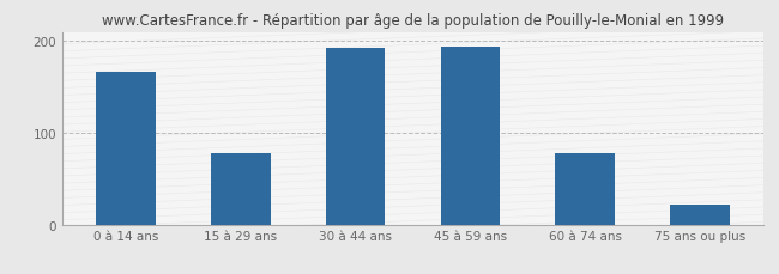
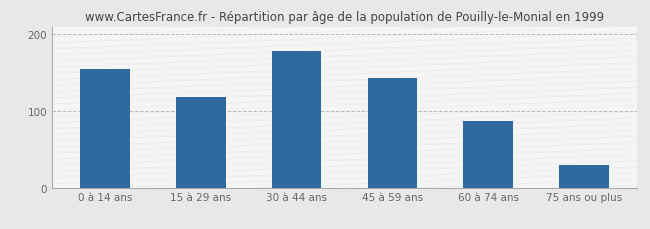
0 à 14 ans: 166 -> 155
15 à 29 ans: 78 -> 118
30 à 44 ans: 192 -> 178
45 à 59 ans: 194 -> 143
60 à 74 ans: 78 -> 87
75 ans ou plus: 22 -> 30
